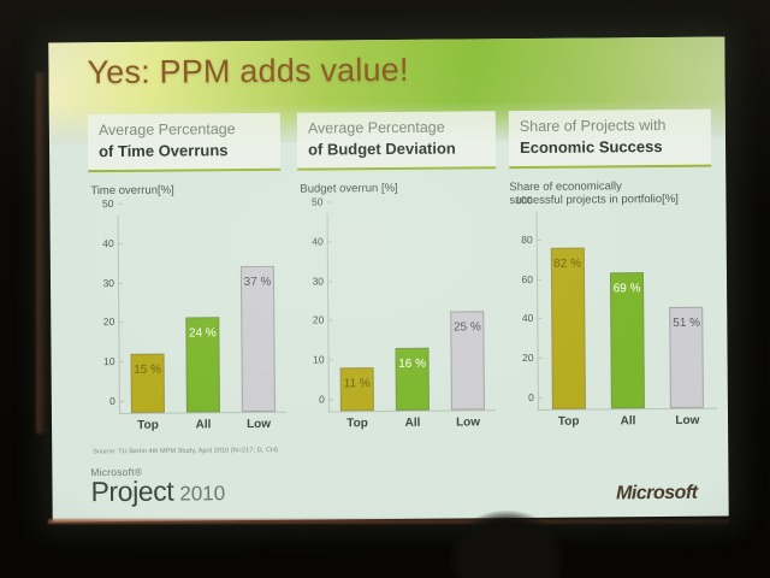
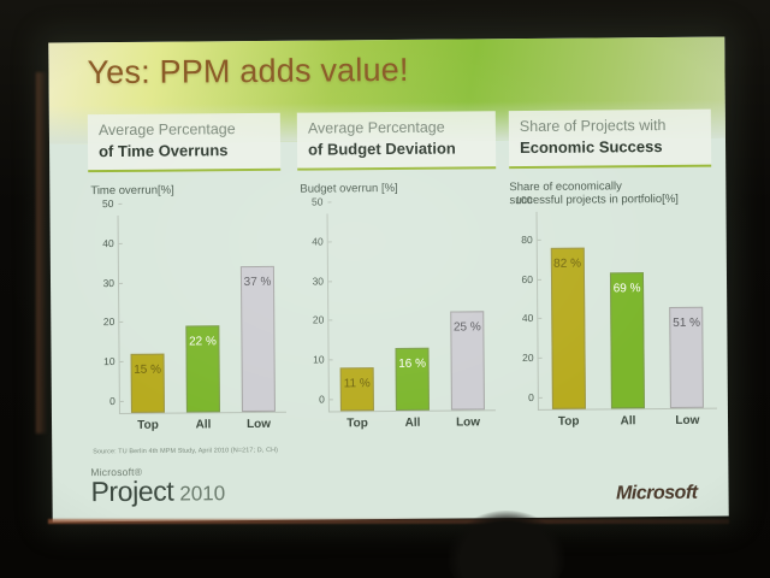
Time overrun[%]/All: 24 -> 22
